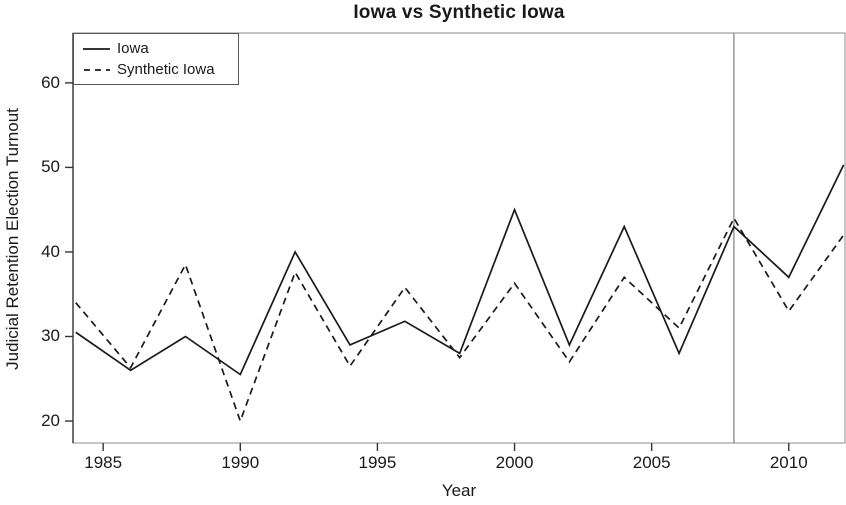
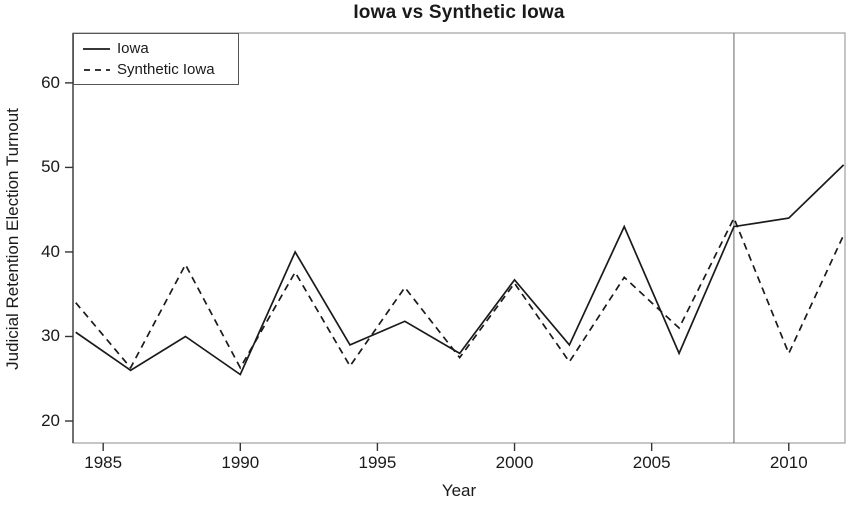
Synthetic Iowa/1990: 20 -> 26
Iowa/2000: 45 -> 37
Iowa/2010: 37 -> 44
Synthetic Iowa/2010: 33 -> 28
